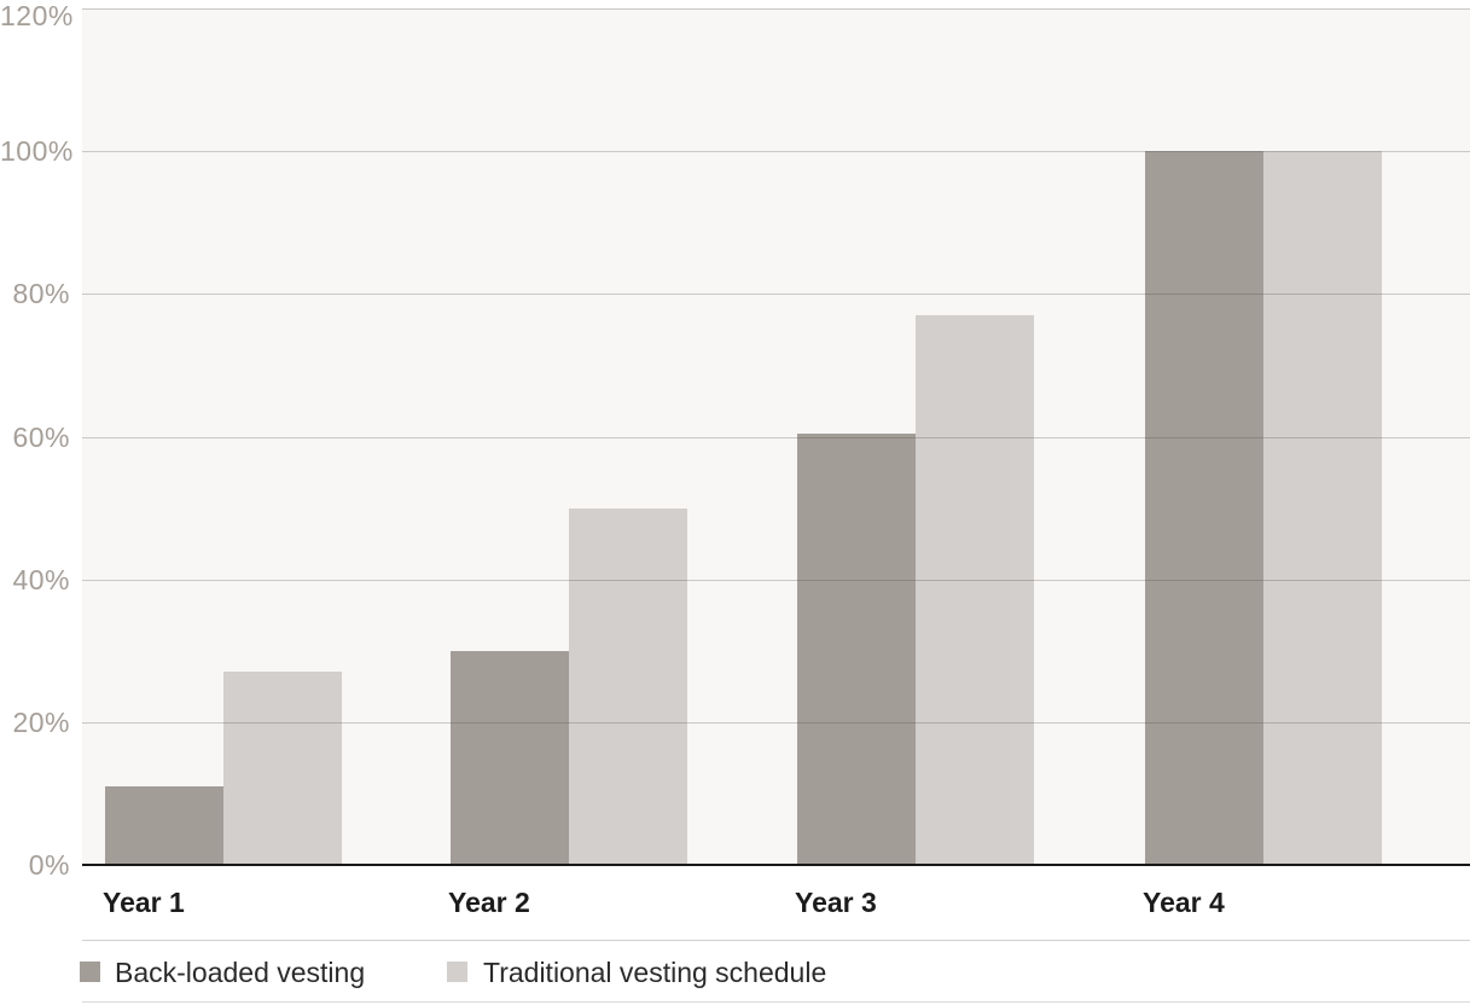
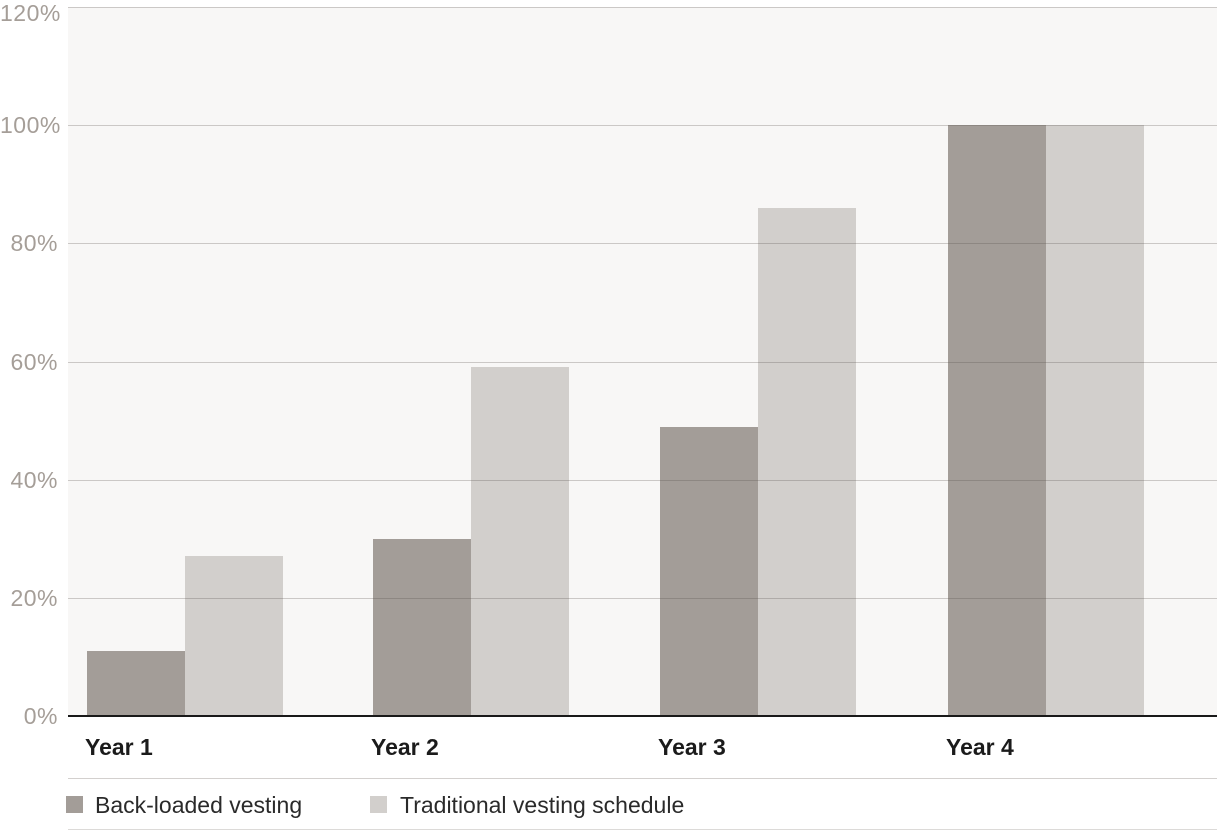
Traditional vesting schedule/Year 2: 50% -> 59%
Back-loaded vesting/Year 3: 60% -> 49%
Traditional vesting schedule/Year 3: 77% -> 86%
